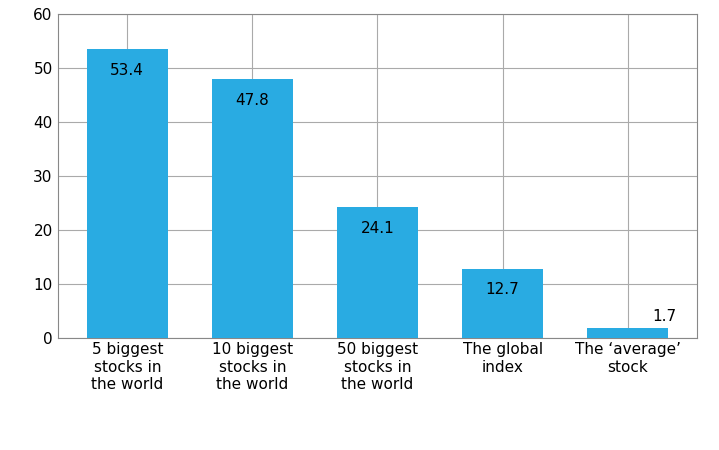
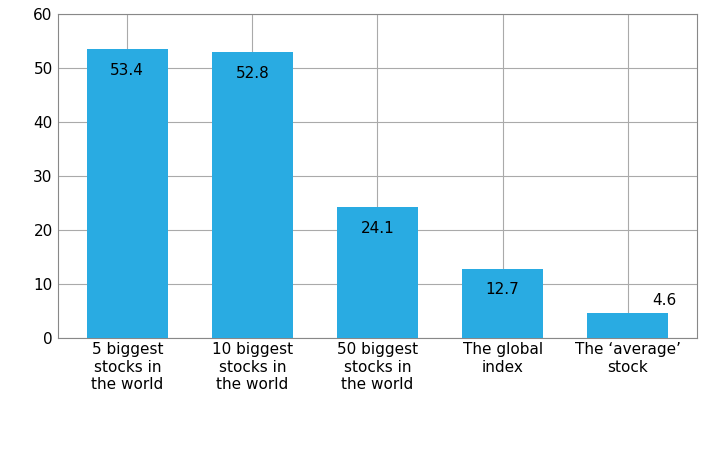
10 biggest stocks in the world: 47.8 -> 52.8
The ‘average’ stock: 1.7 -> 4.6
